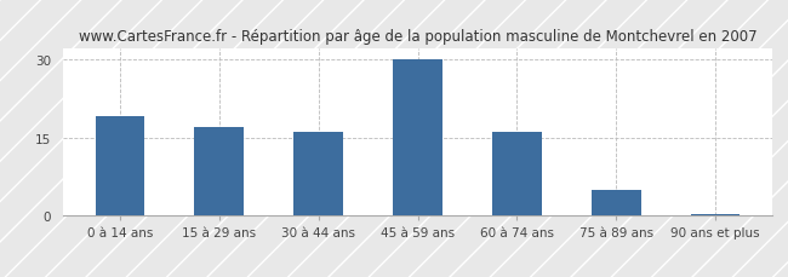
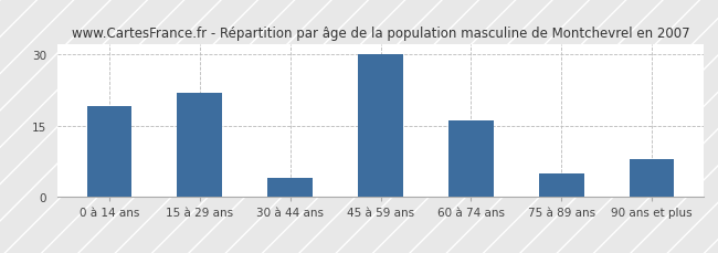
15 à 29 ans: 17.0 -> 22.0
30 à 44 ans: 16.0 -> 4.0
90 ans et plus: 0.3 -> 8.0
